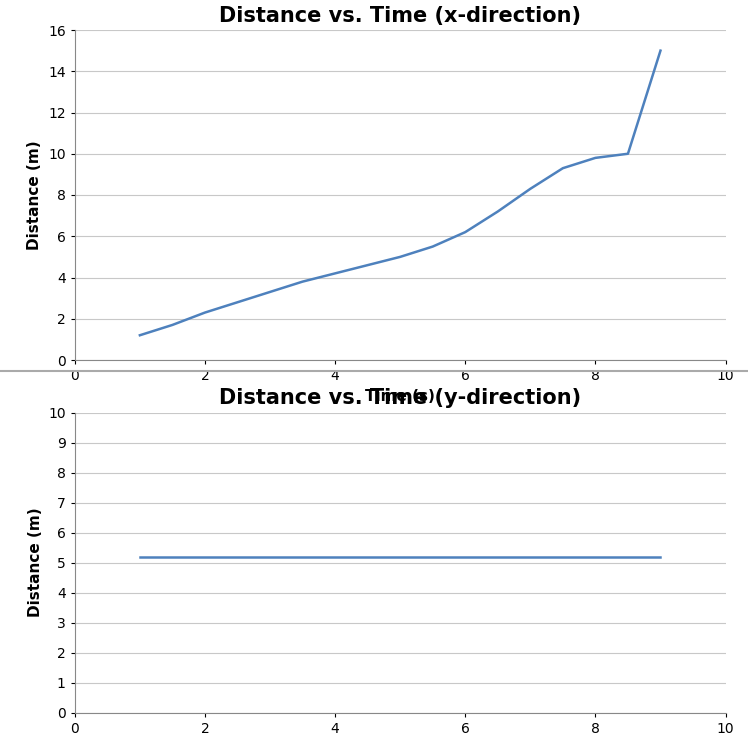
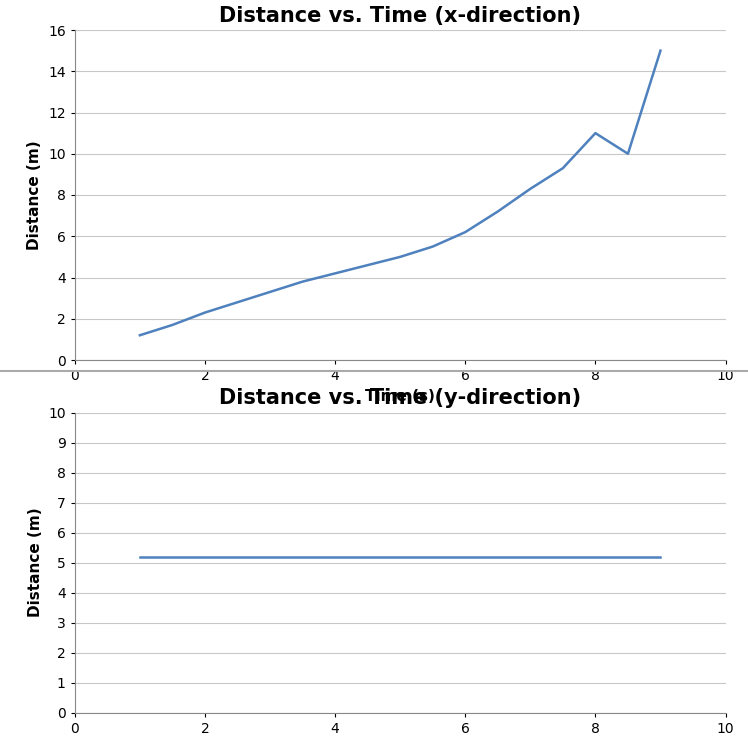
8: 9.8 -> 11.0
